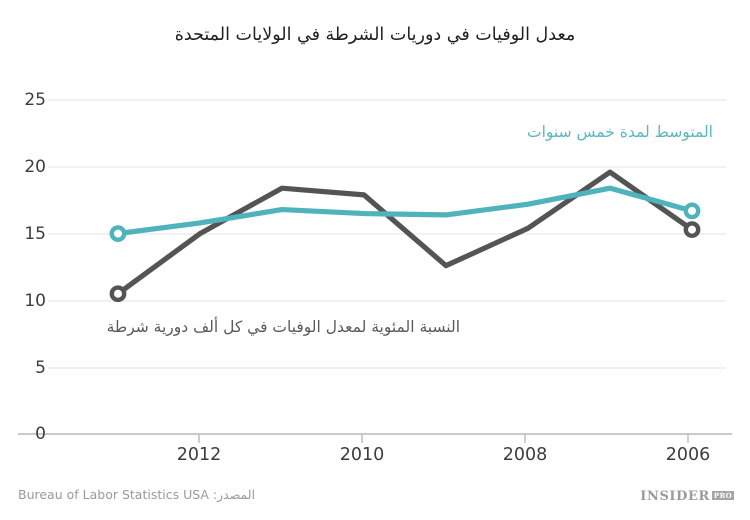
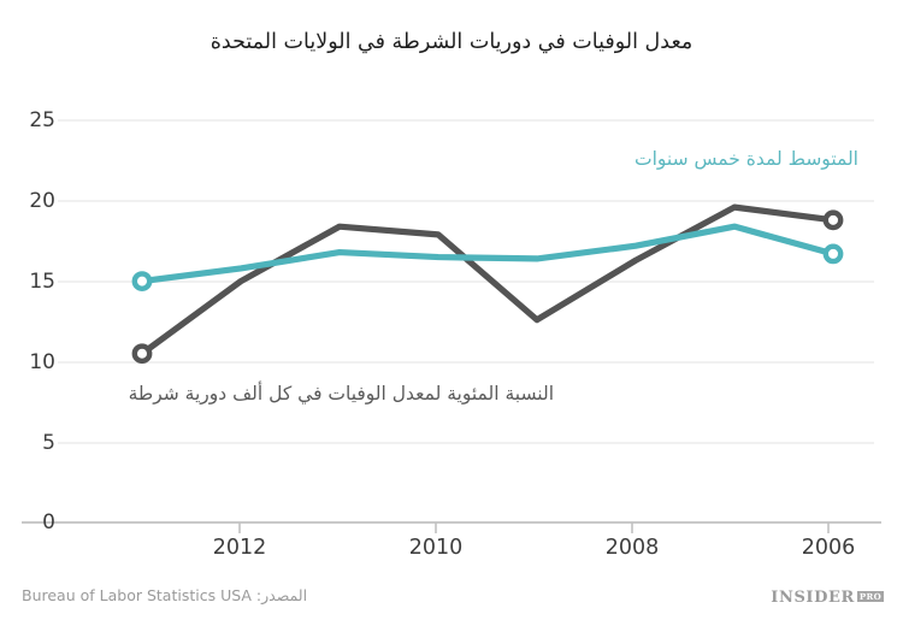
النسبة المئوية لمعدل الوفيات في كل ألف دورية شرطة/2008: 15.4 -> 16.3
النسبة المئوية لمعدل الوفيات في كل ألف دورية شرطة/2006: 15.3 -> 18.8
